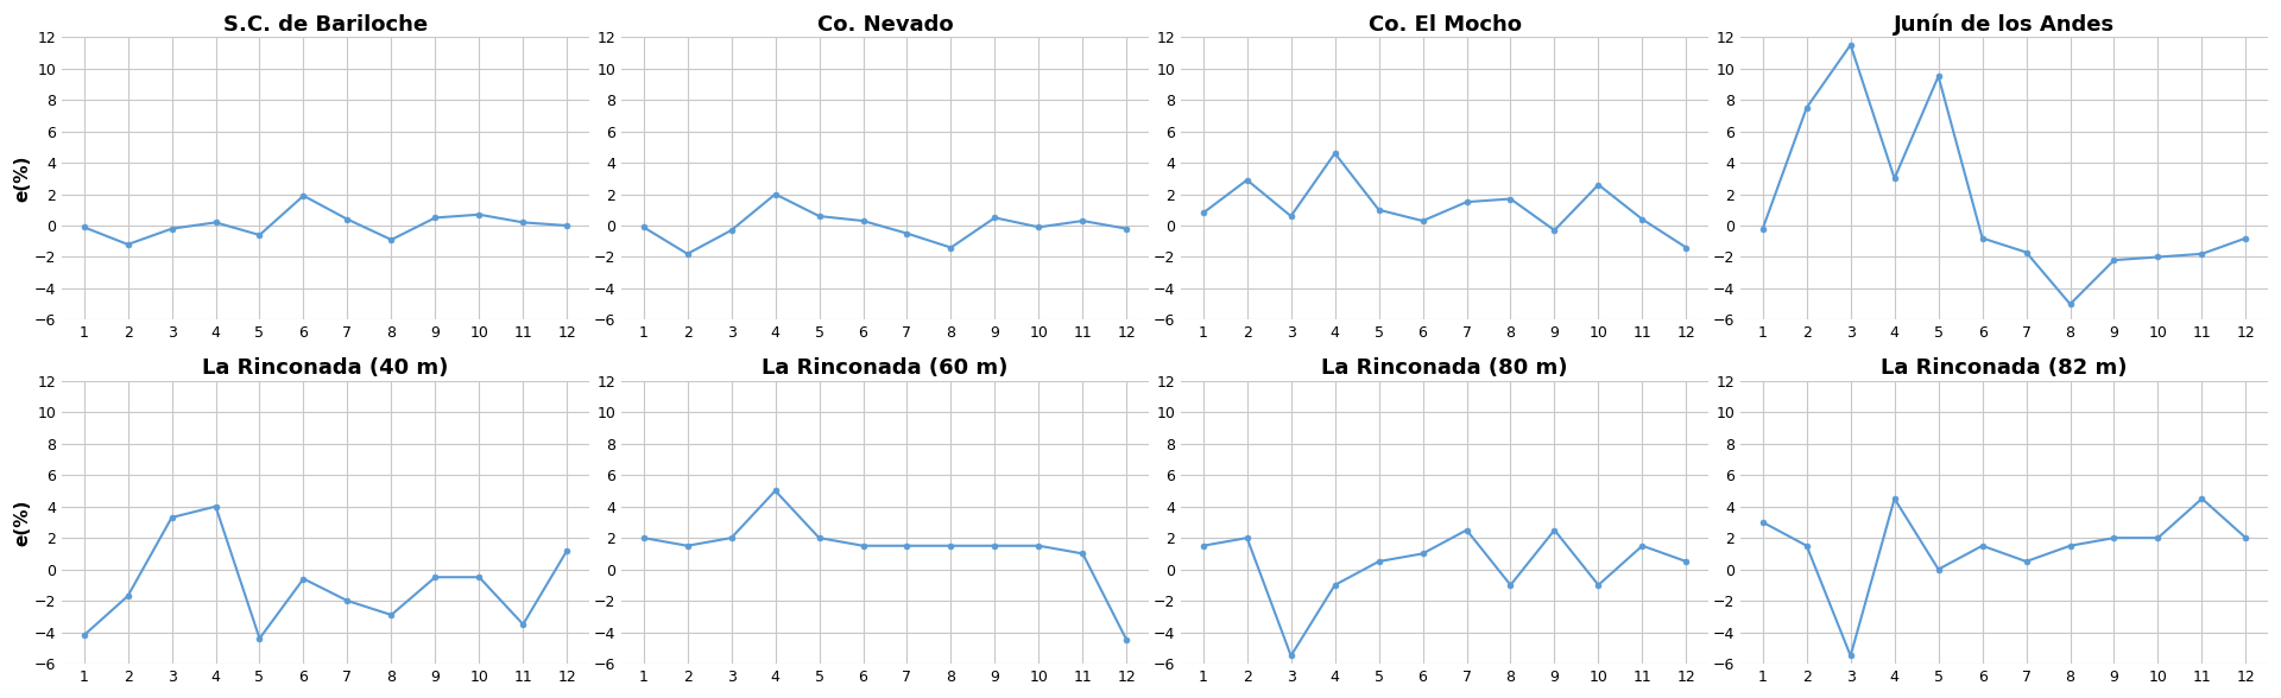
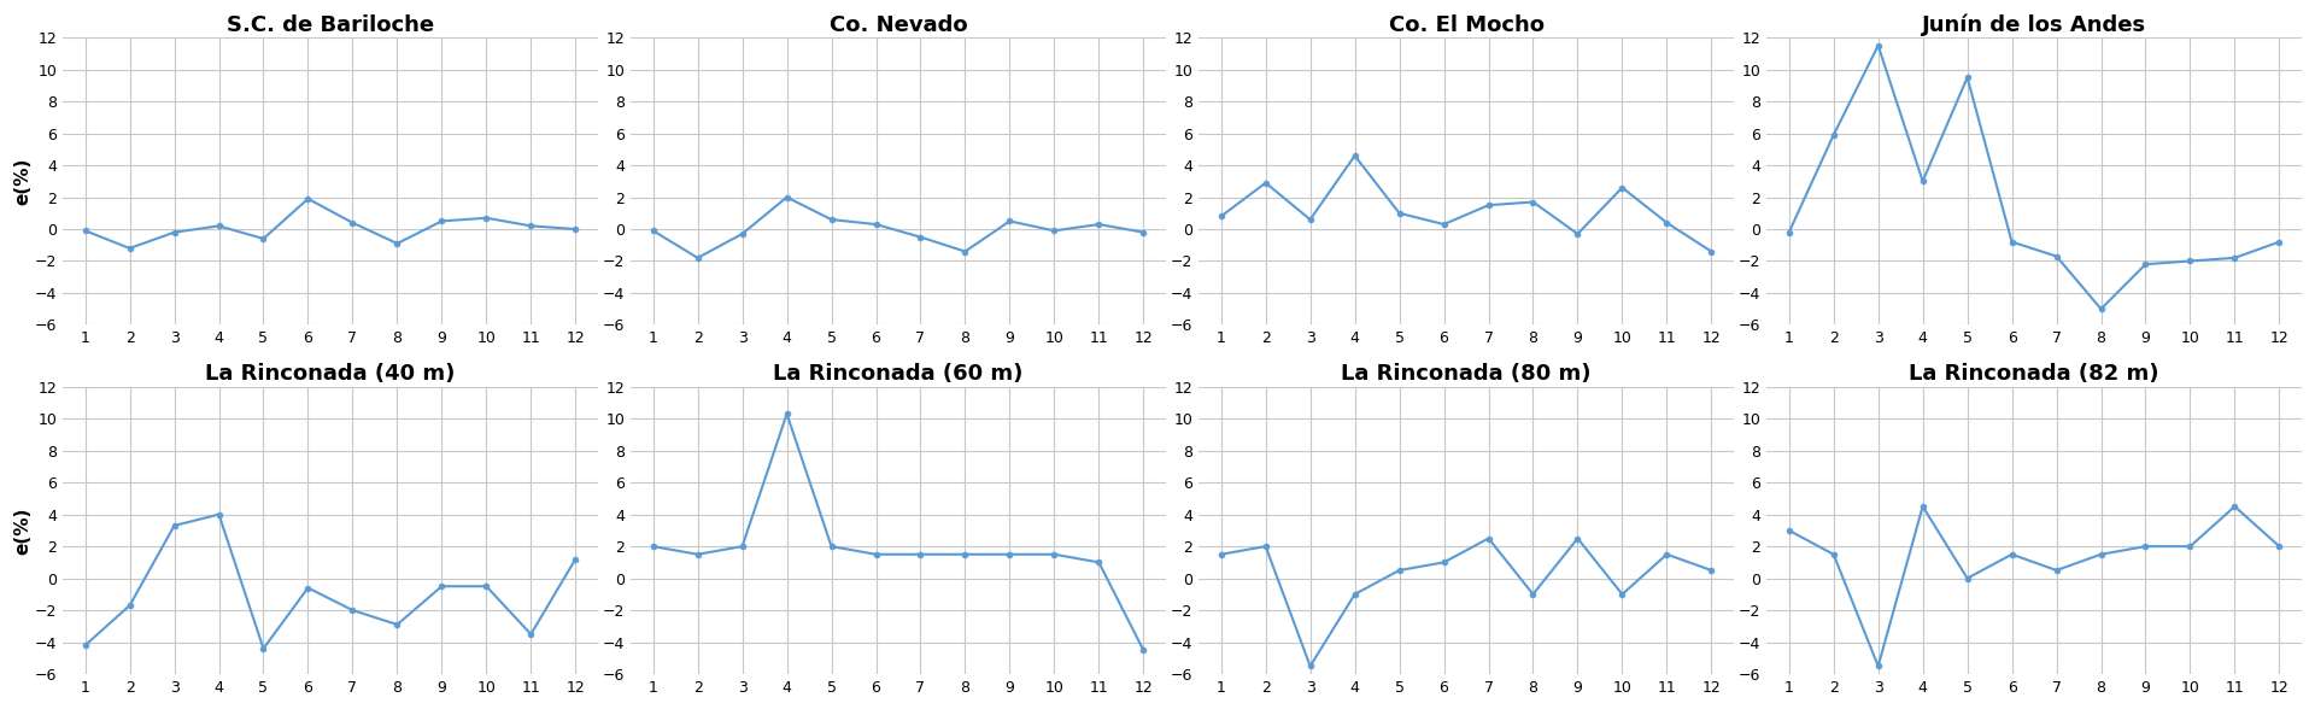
Junín de los Andes/2: 7.5 -> 5.9
La Rinconada (60 m)/4: 5.0 -> 10.3
